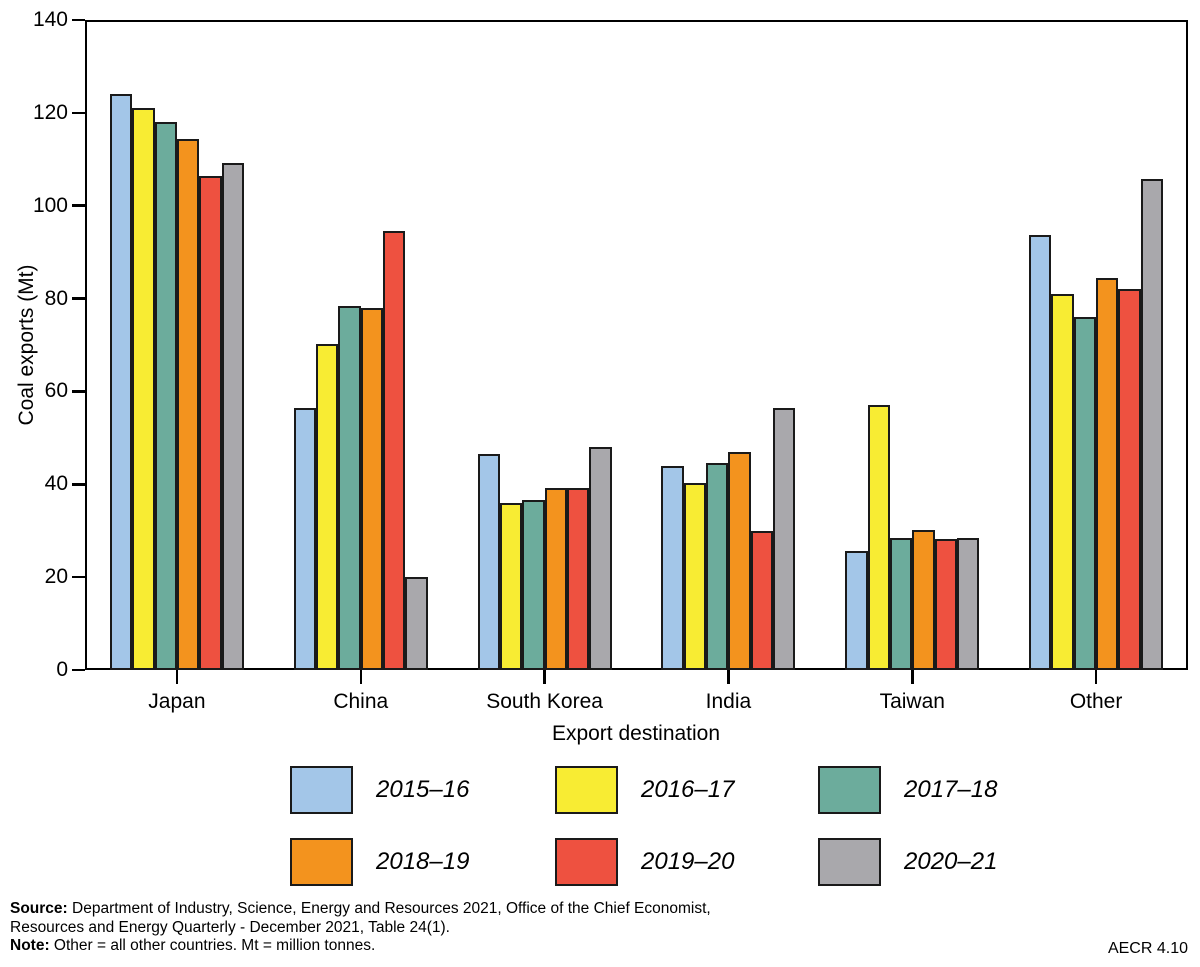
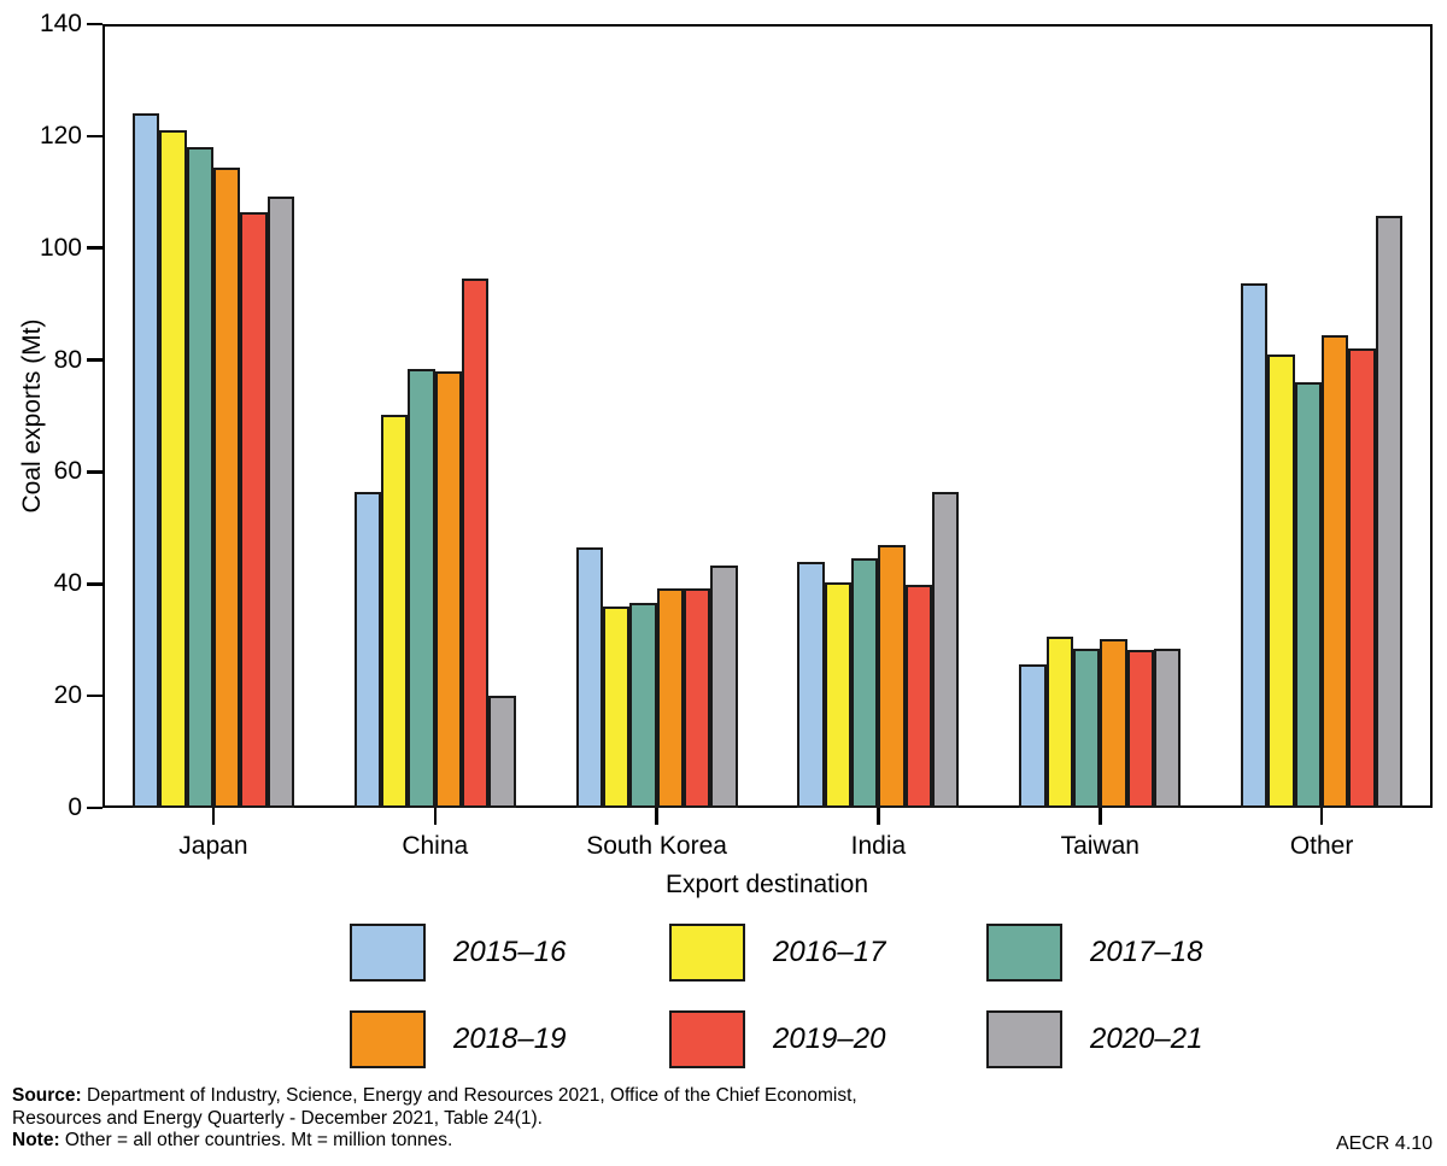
2020–21/South Korea: 48 -> 43
2019–20/India: 30 -> 40
2016–17/Taiwan: 57 -> 31
